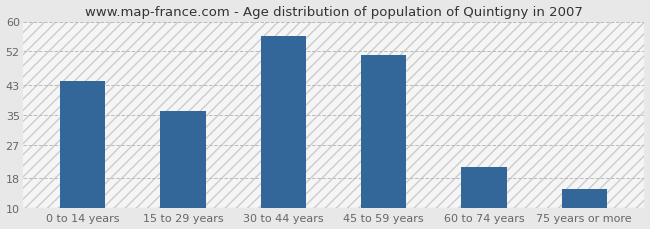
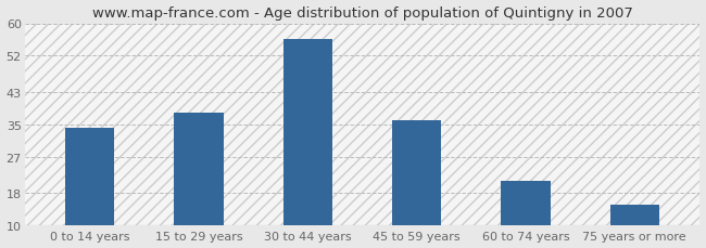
0 to 14 years: 44 -> 34
15 to 29 years: 36 -> 38
45 to 59 years: 51 -> 36
